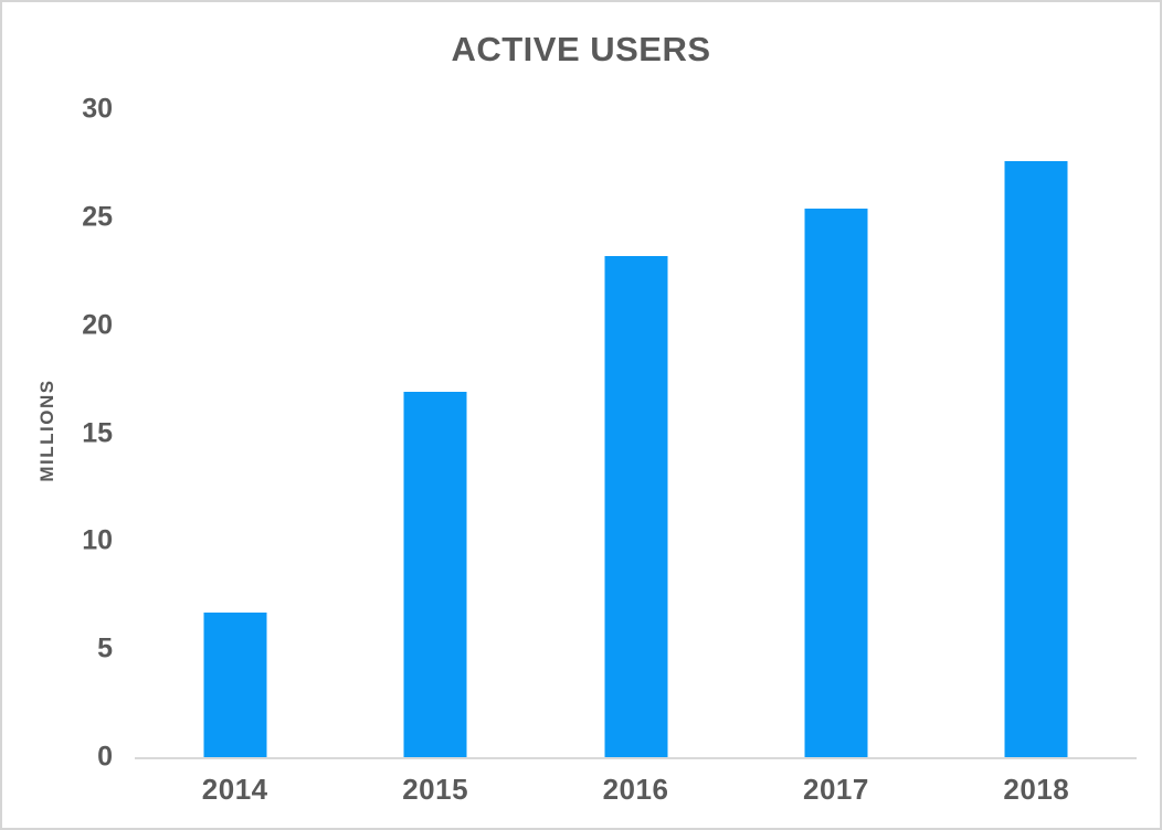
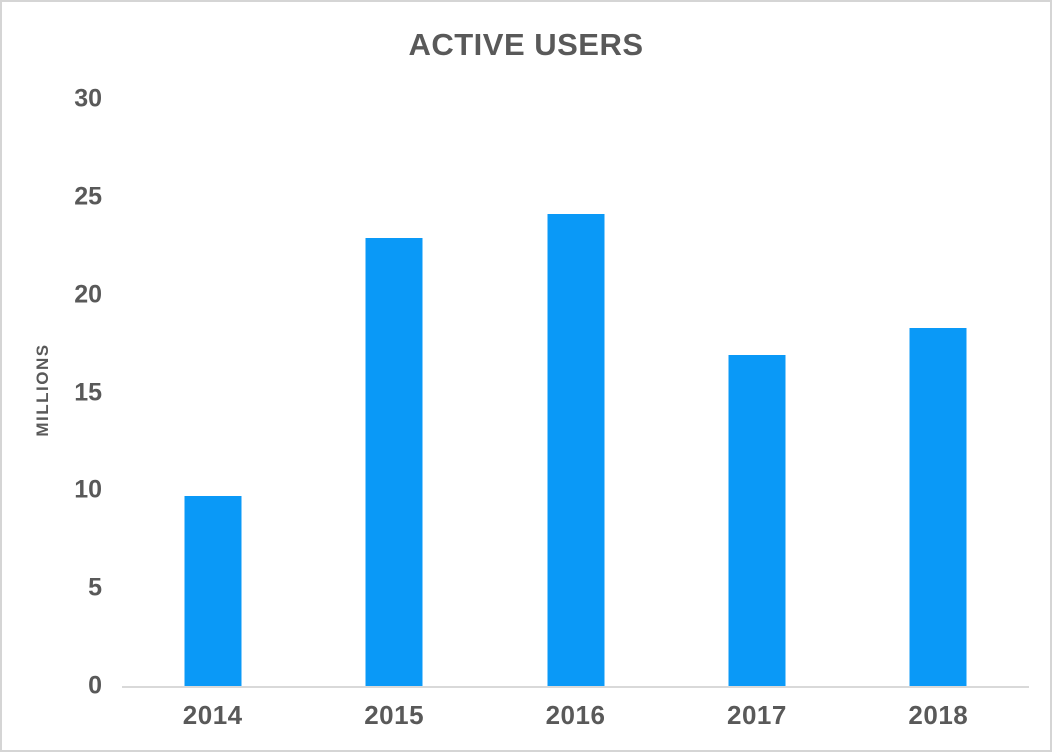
2014: 6.7 -> 9.7
2015: 16.9 -> 22.9
2016: 23.2 -> 24.1
2017: 25.4 -> 16.9
2018: 27.6 -> 18.3
